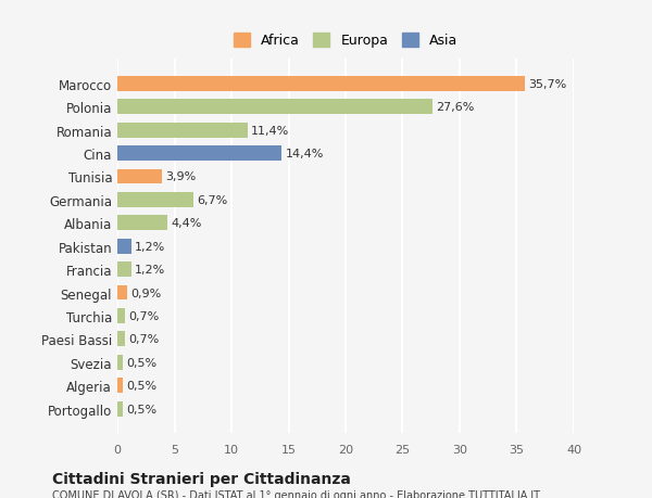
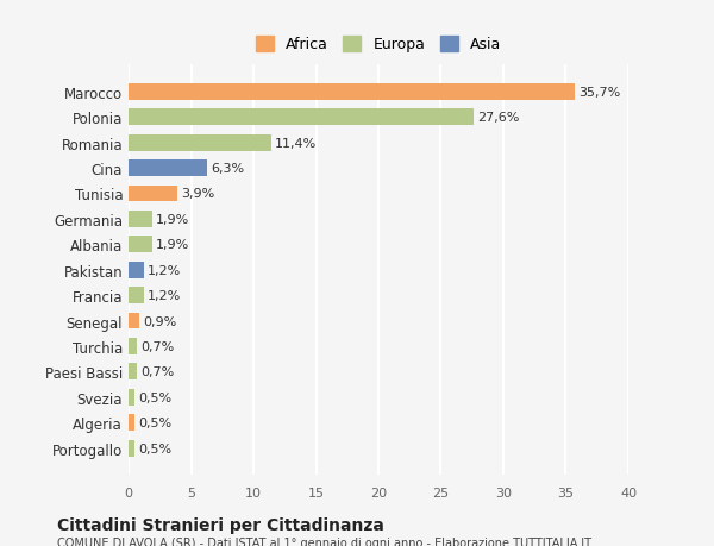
Cina: 14,4% -> 6,3%
Germania: 6,7% -> 1,9%
Albania: 4,4% -> 1,9%
